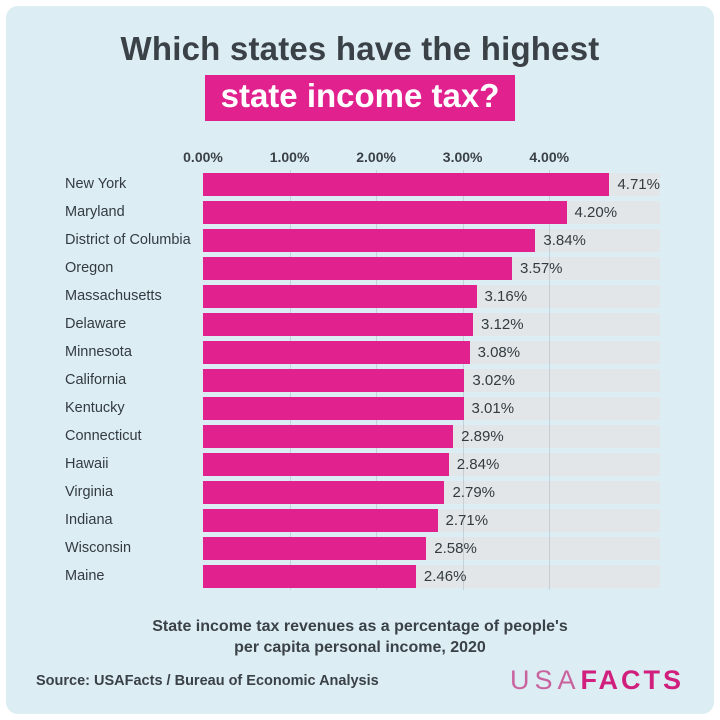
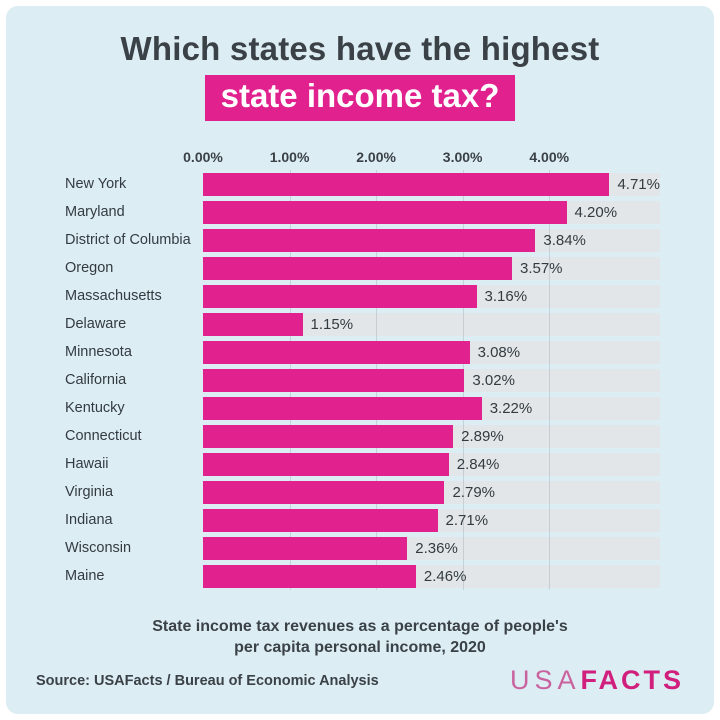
Delaware: 3.12% -> 1.15%
Kentucky: 3.01% -> 3.22%
Wisconsin: 2.58% -> 2.36%
